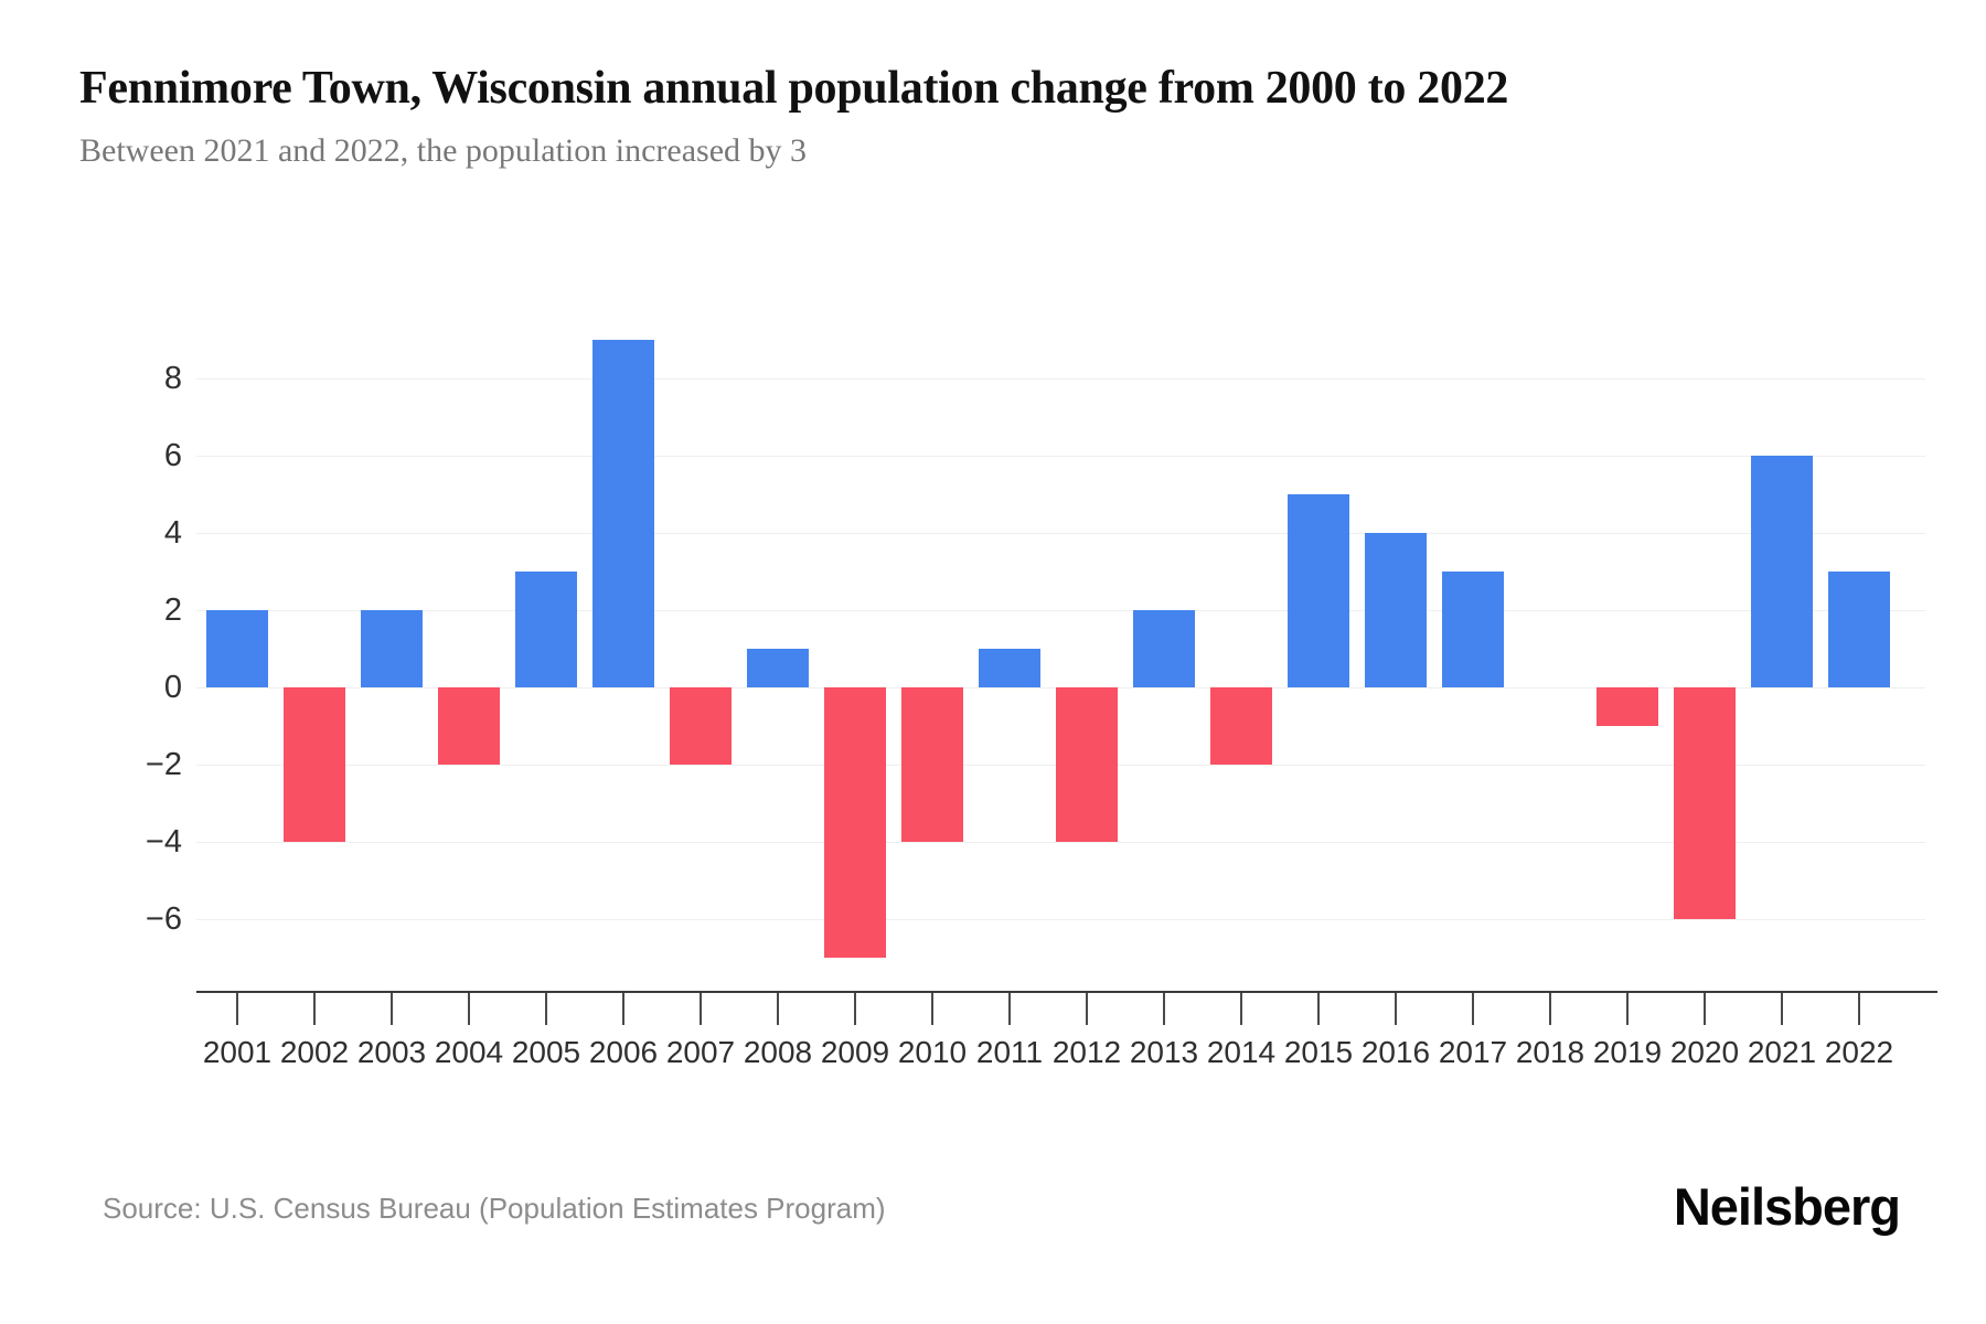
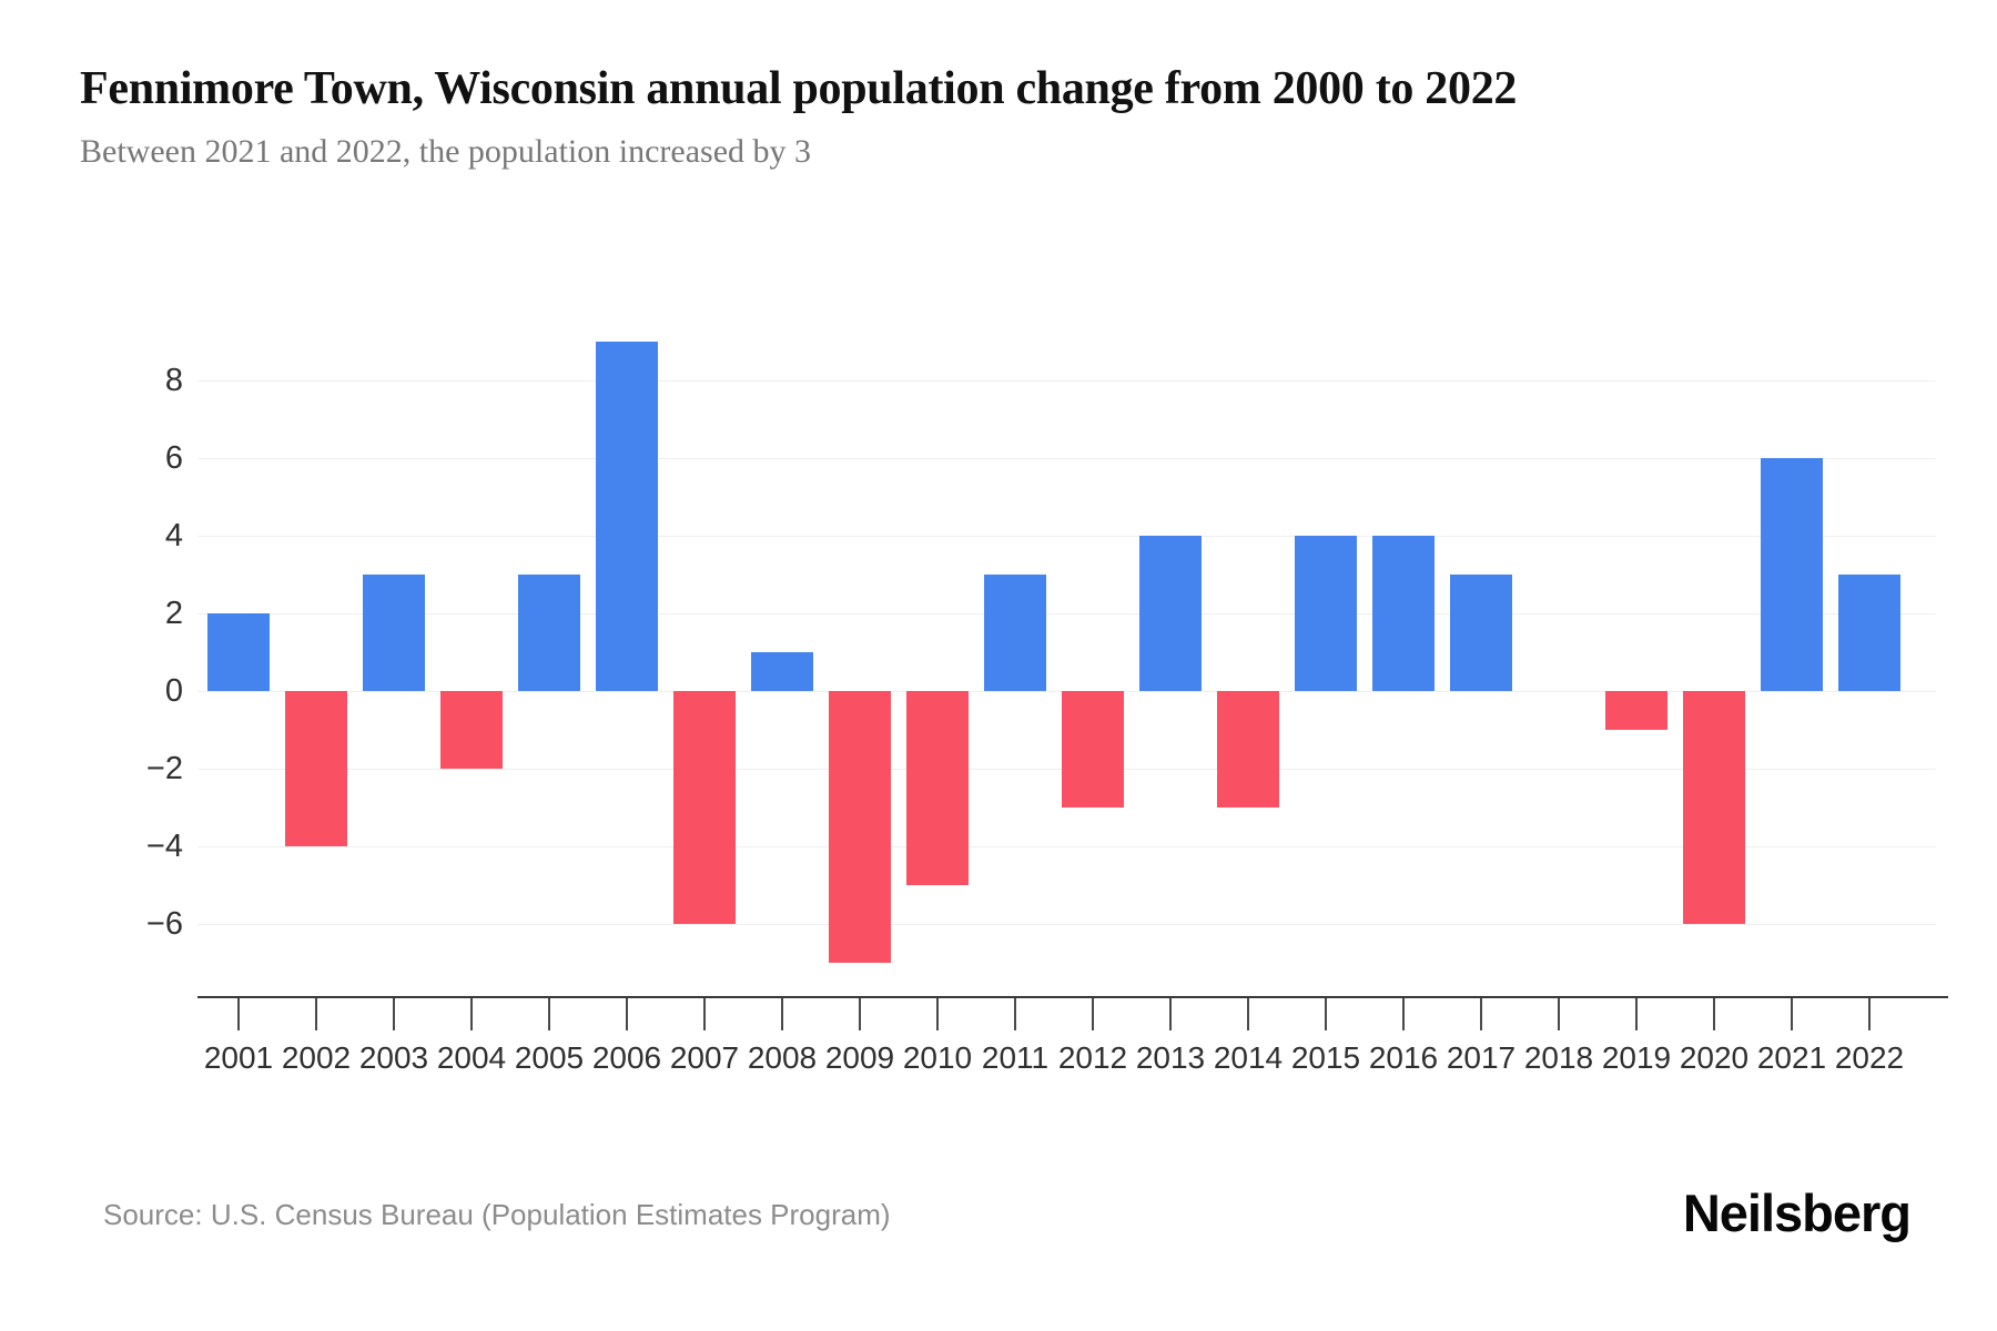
2003: 2 -> 3
2007: -2 -> -6
2010: -4 -> -5
2011: 1 -> 3
2012: -4 -> -3
2013: 2 -> 4
2014: -2 -> -3
2015: 5 -> 4
